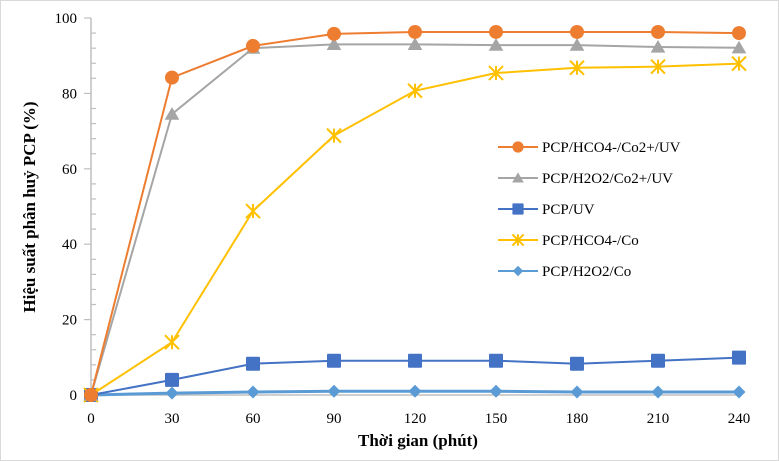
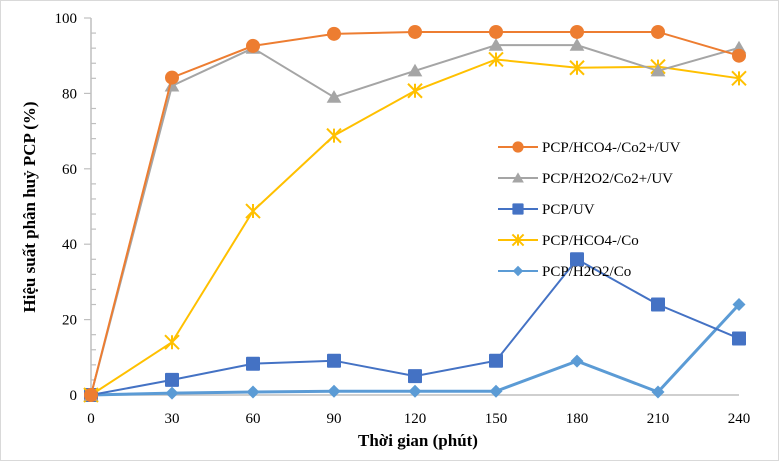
PCP/H2O2/Co2+/UV/30: 74 -> 82
PCP/H2O2/Co2+/UV/90: 93 -> 79
PCP/H2O2/Co2+/UV/120: 93 -> 86
PCP/UV/120: 9 -> 5
PCP/HCO4-/Co/150: 85 -> 89
PCP/UV/180: 8 -> 36
PCP/H2O2/Co/180: 1 -> 9
PCP/H2O2/Co2+/UV/210: 92 -> 86
PCP/UV/210: 9 -> 24
PCP/HCO4-/Co2+/UV/240: 96 -> 90
PCP/UV/240: 10 -> 15
PCP/HCO4-/Co/240: 88 -> 84
PCP/H2O2/Co/240: 1 -> 24
